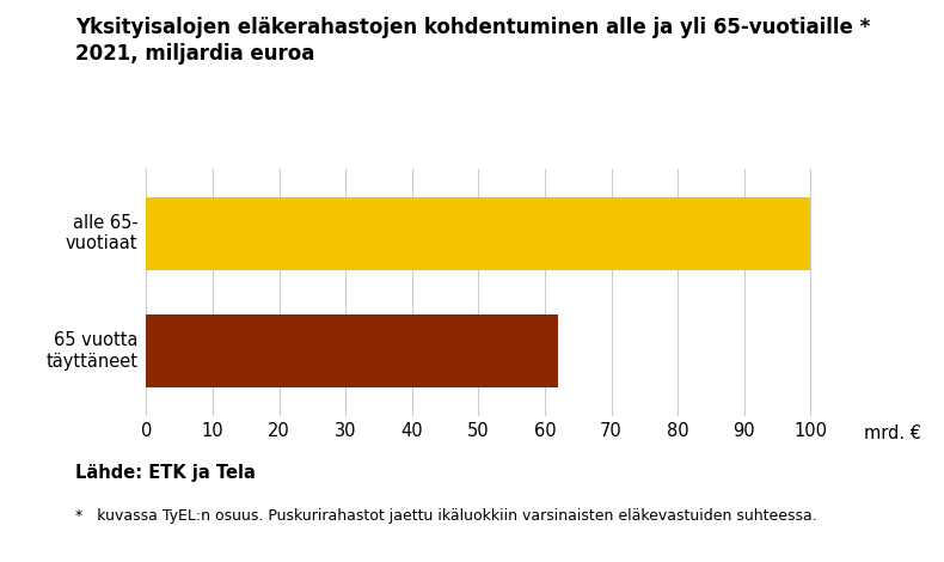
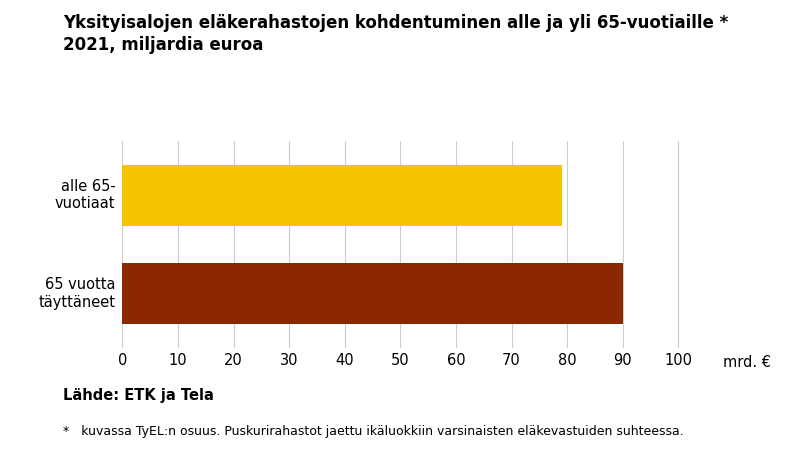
alle 65- vuotiaat: 100 -> 79
65 vuotta täyttäneet: 62 -> 90
